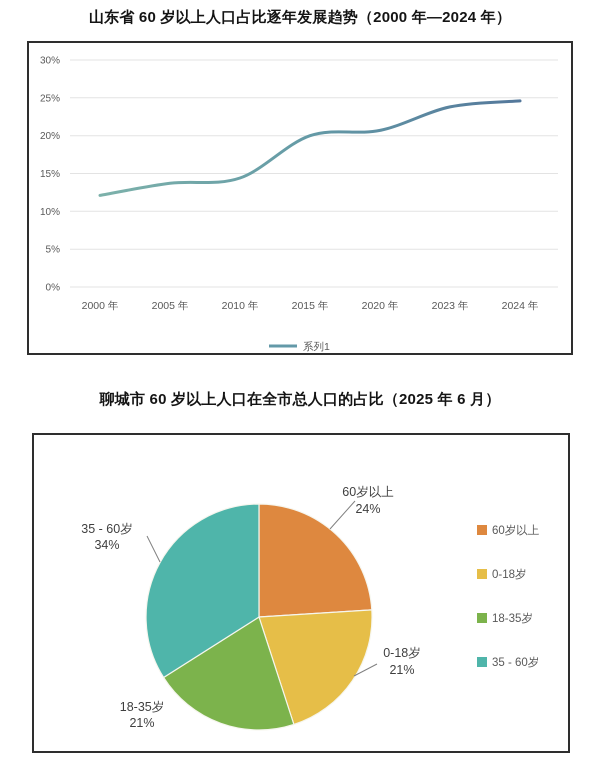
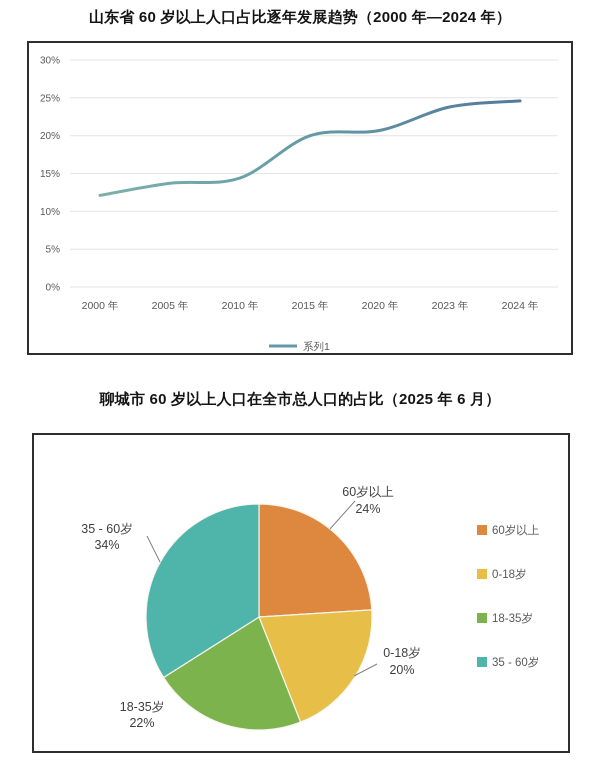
聊城市 60 岁以上人口在全市总人口的占比（2025 年 6 月）/0-18岁: 21% -> 20%
聊城市 60 岁以上人口在全市总人口的占比（2025 年 6 月）/18-35岁: 21% -> 22%
